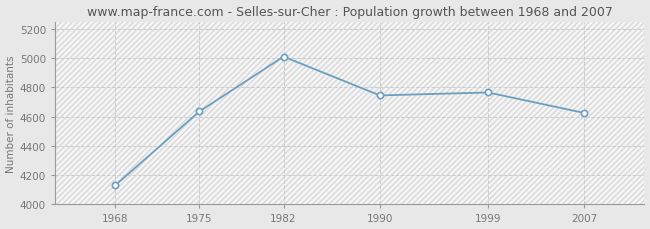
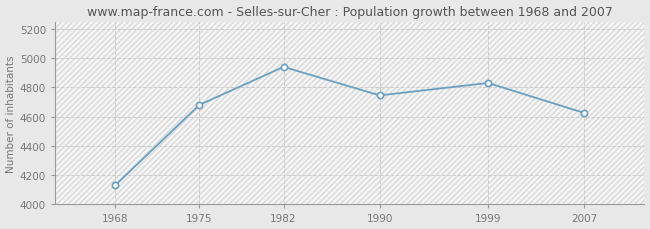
1975: 4640 -> 4680
1982: 5010 -> 4940
1999: 4760 -> 4830
